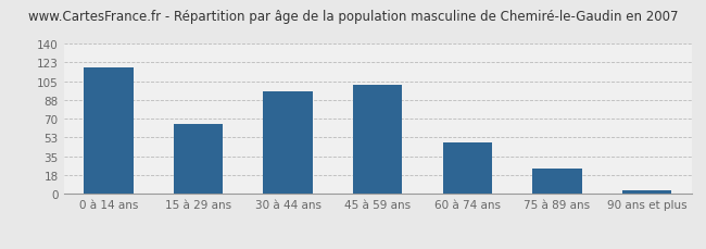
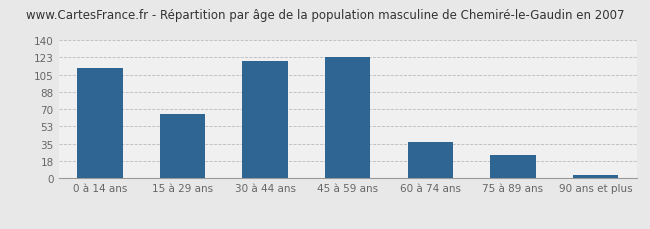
0 à 14 ans: 118 -> 112
30 à 44 ans: 96 -> 119
45 à 59 ans: 102 -> 123
60 à 74 ans: 48 -> 37
